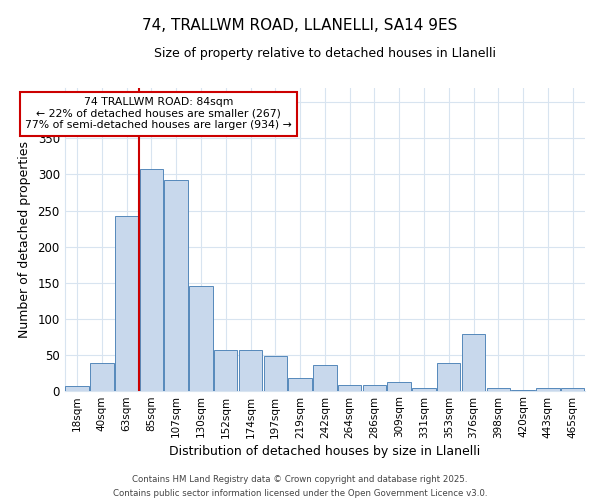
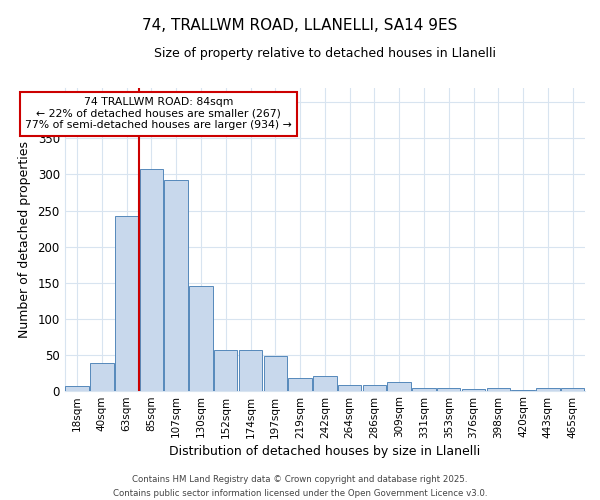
242sqm: 36 -> 20
353sqm: 38 -> 4
376sqm: 78 -> 2
